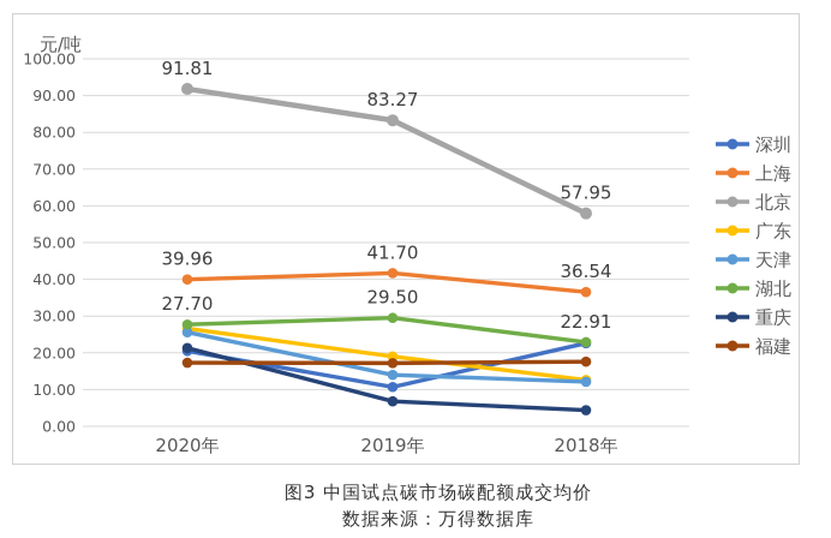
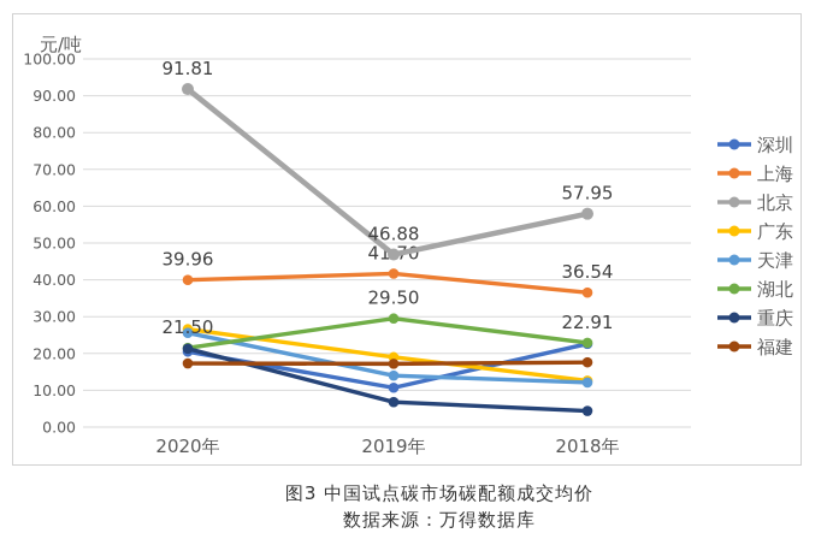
湖北/2020年: 27.70 -> 21.50
北京/2019年: 83.27 -> 46.88
